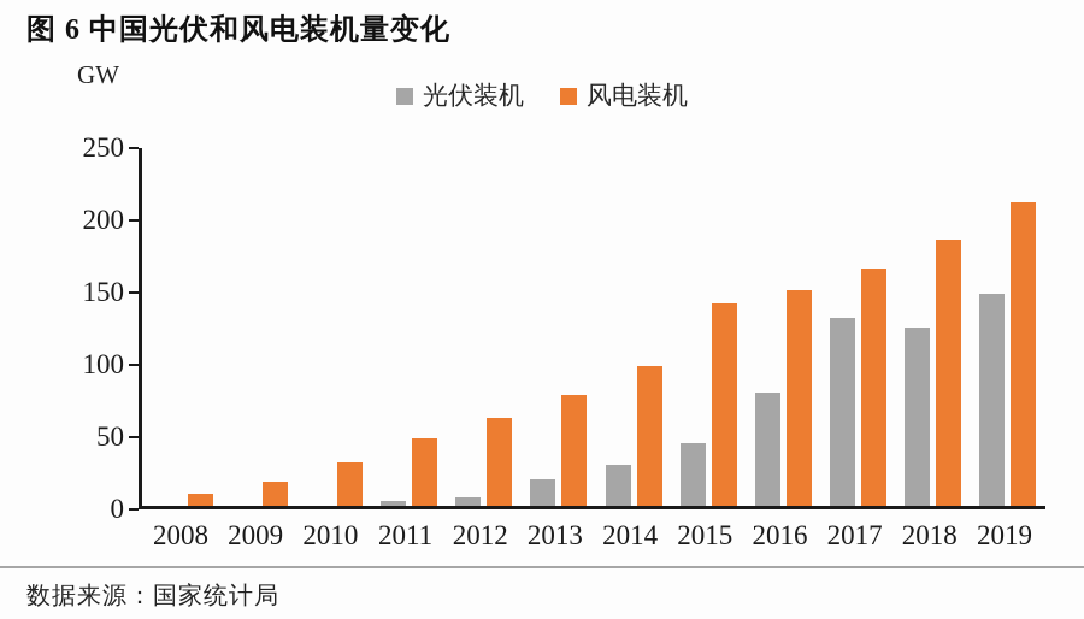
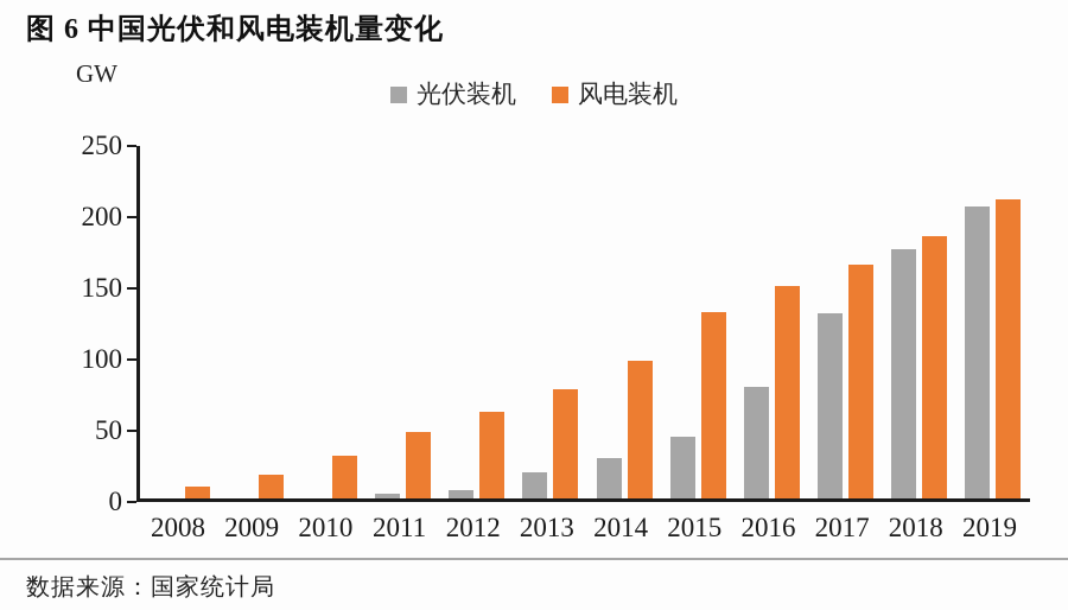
风电装机/2015: 140 -> 131
光伏装机/2018: 123 -> 175
光伏装机/2019: 147 -> 205
